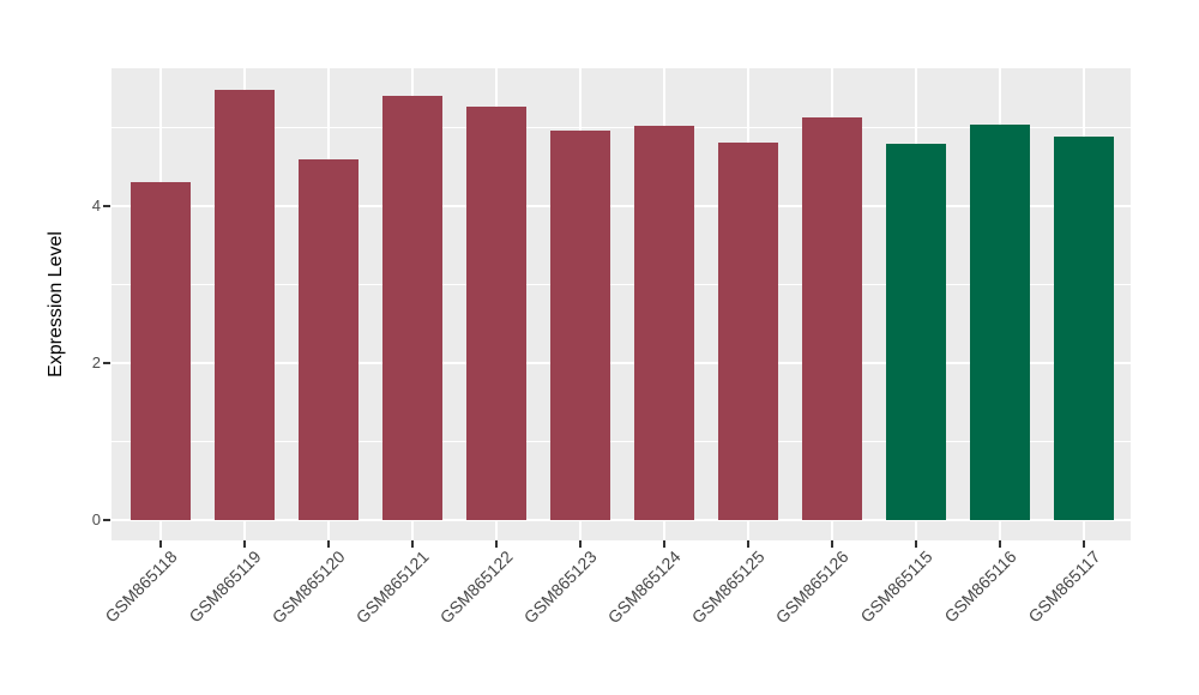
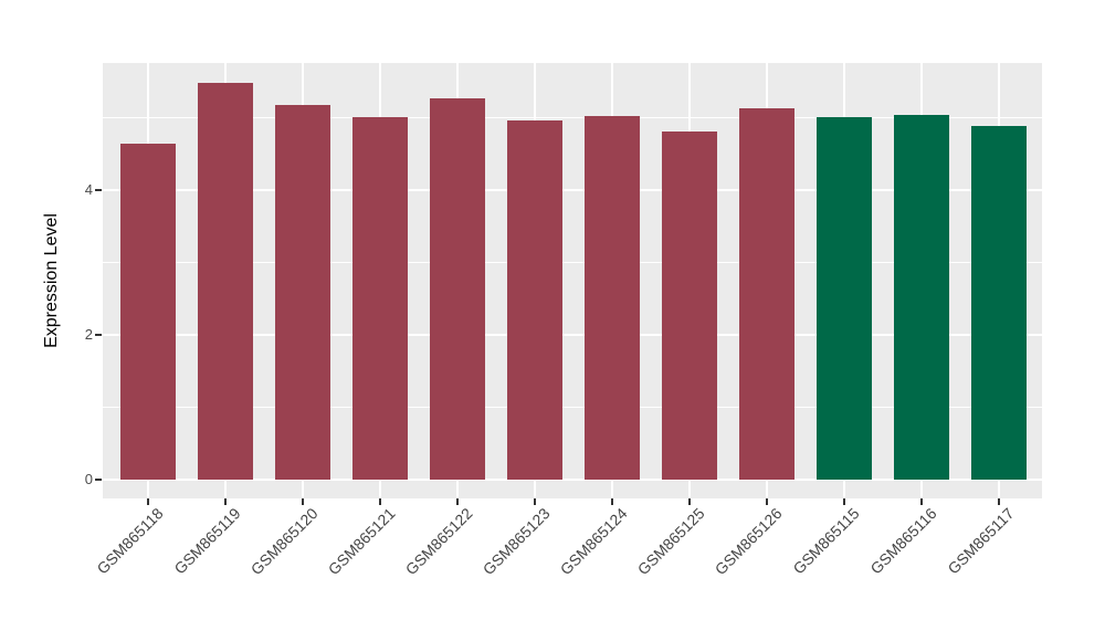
GSM865118: 4.3 -> 4.6
GSM865120: 4.6 -> 5.2
GSM865121: 5.4 -> 5.0
GSM865115: 4.8 -> 5.0
